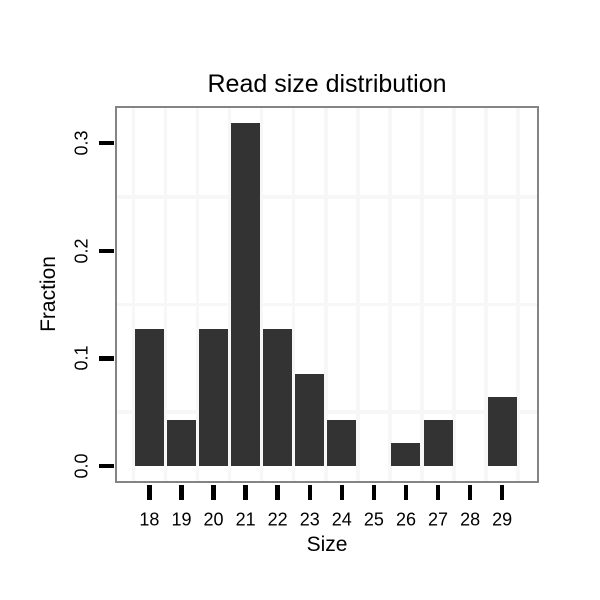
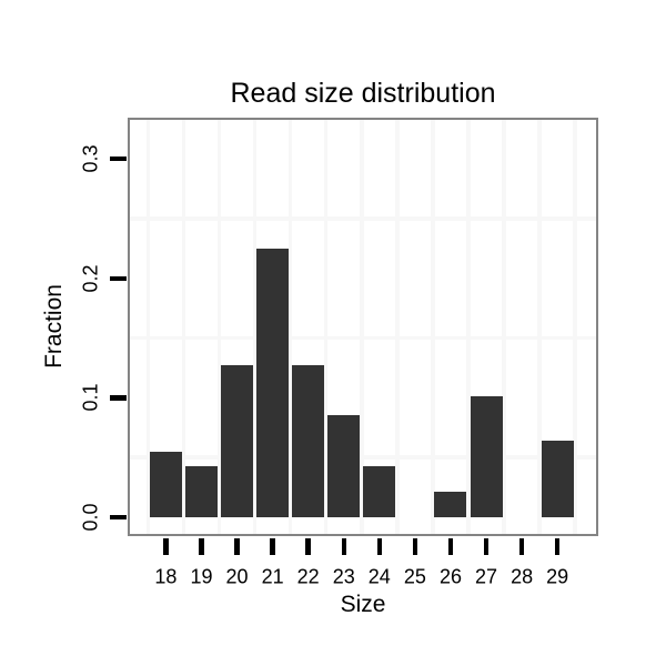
18: 0.128 -> 0.055
21: 0.319 -> 0.225
27: 0.043 -> 0.101
